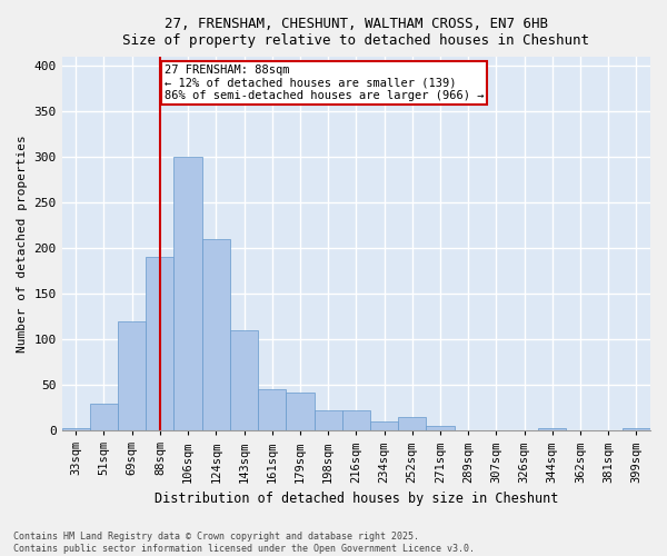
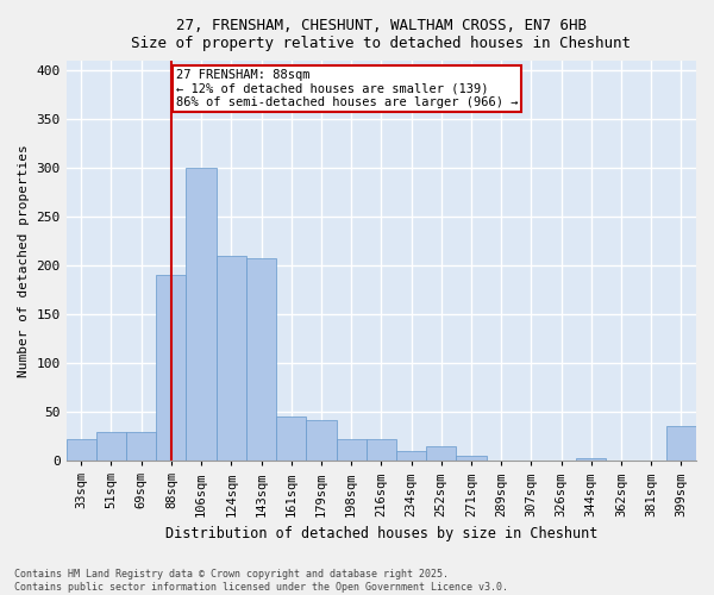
33sqm: 2 -> 22
69sqm: 120 -> 30
143sqm: 110 -> 208
399sqm: 2 -> 36
